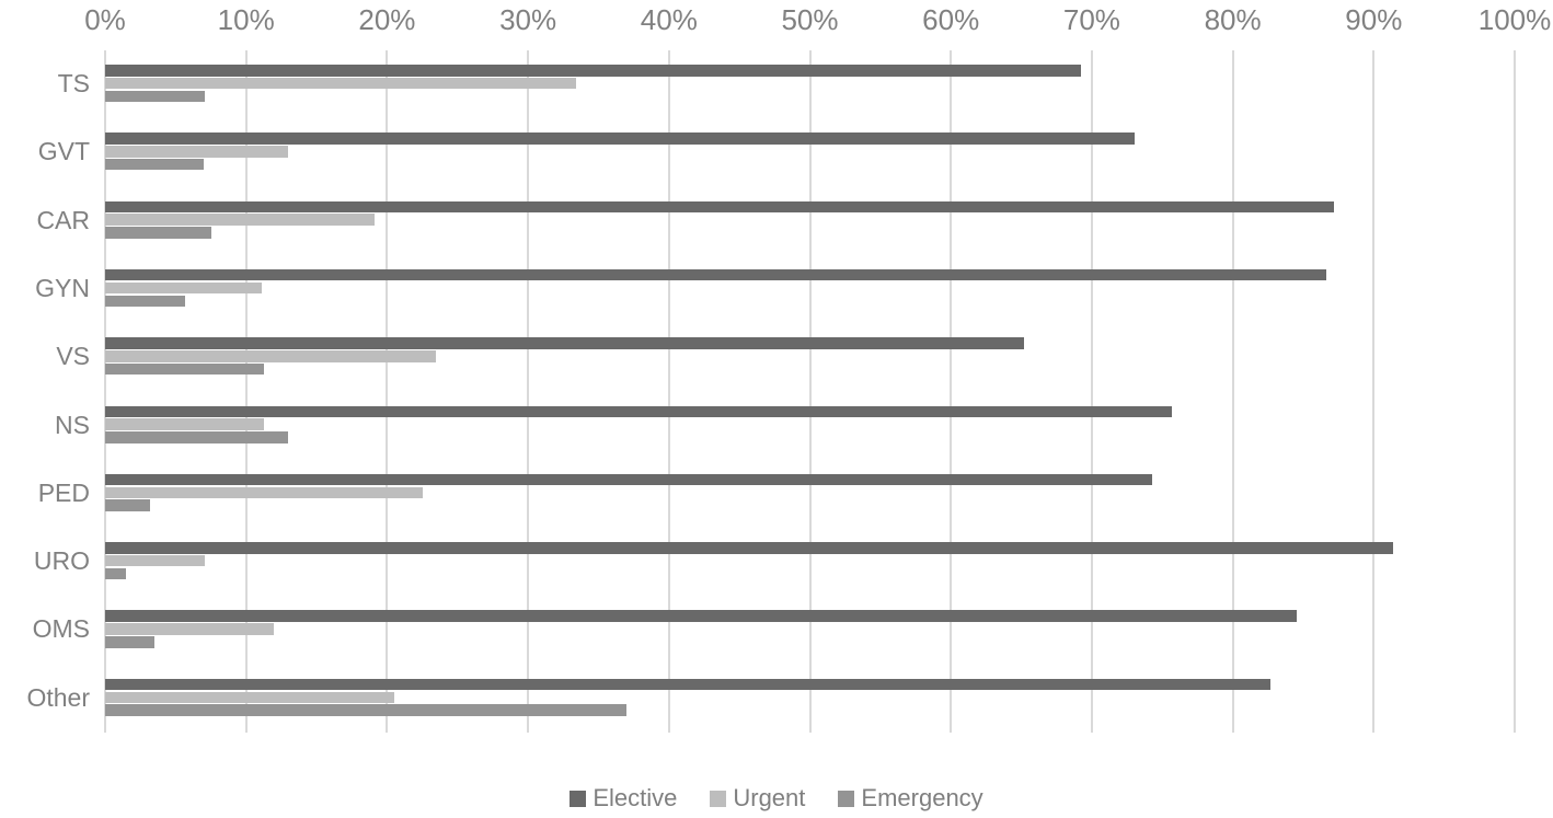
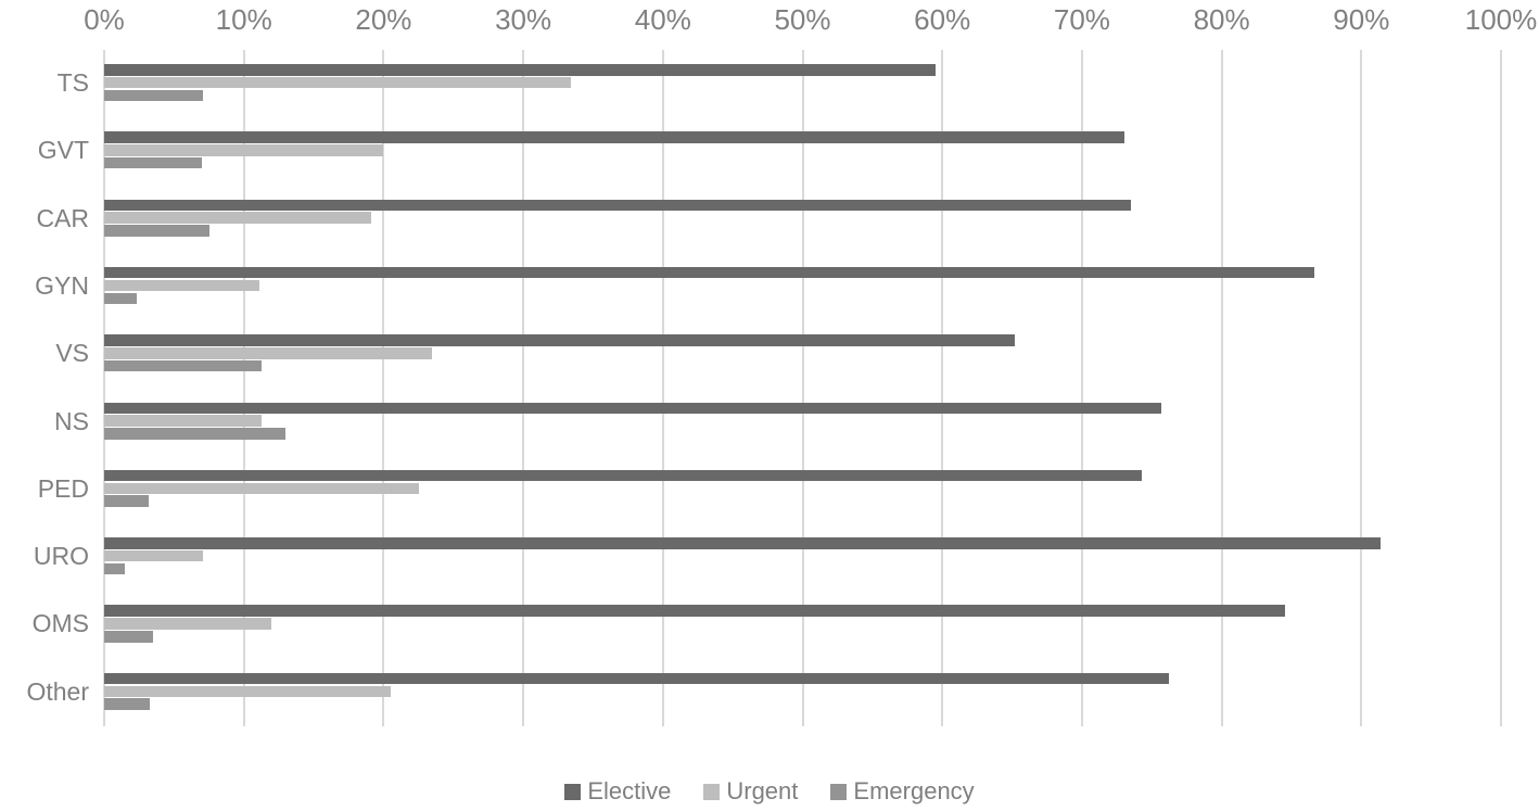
Elective/TS: 69.2% -> 59.5%
Urgent/GVT: 13.0% -> 20.0%
Elective/CAR: 87.2% -> 73.5%
Emergency/GYN: 5.7% -> 2.3%
Elective/Other: 82.7% -> 76.2%
Emergency/Other: 37.0% -> 3.3%
